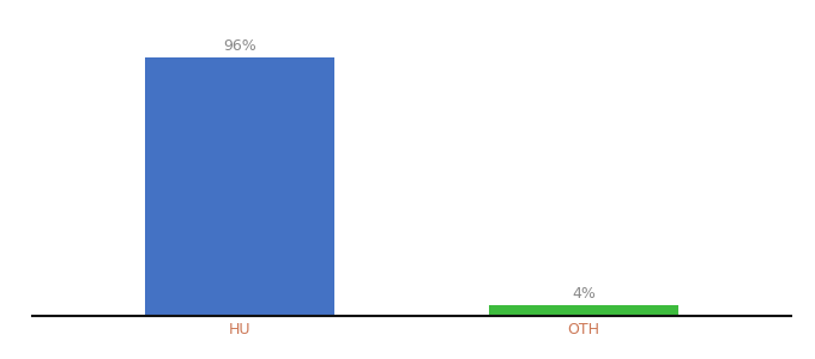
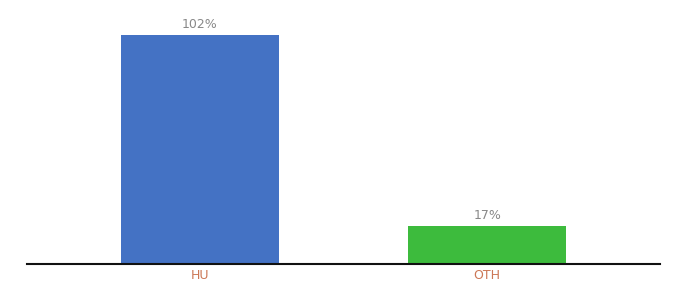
HU: 96% -> 102%
OTH: 4% -> 17%
